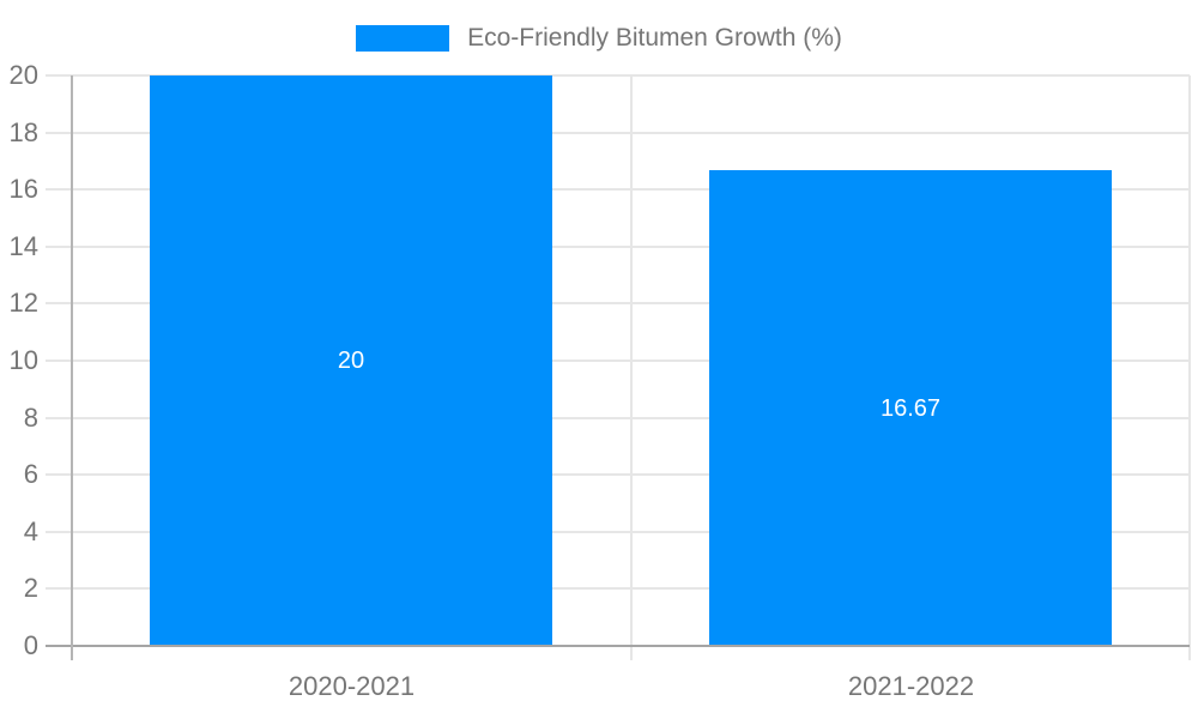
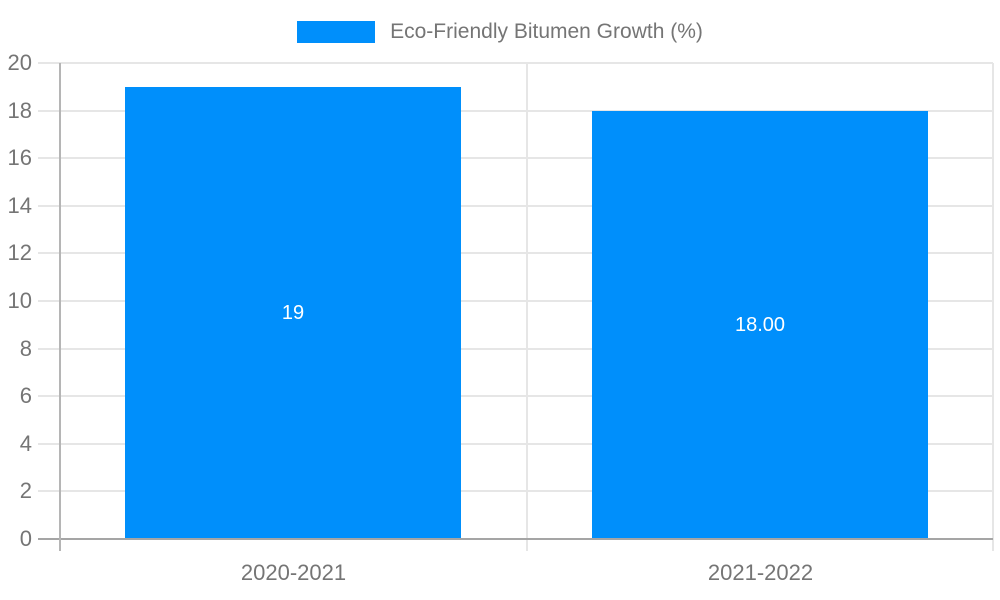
2020-2021: 20 -> 19
2021-2022: 16.67 -> 18.00
